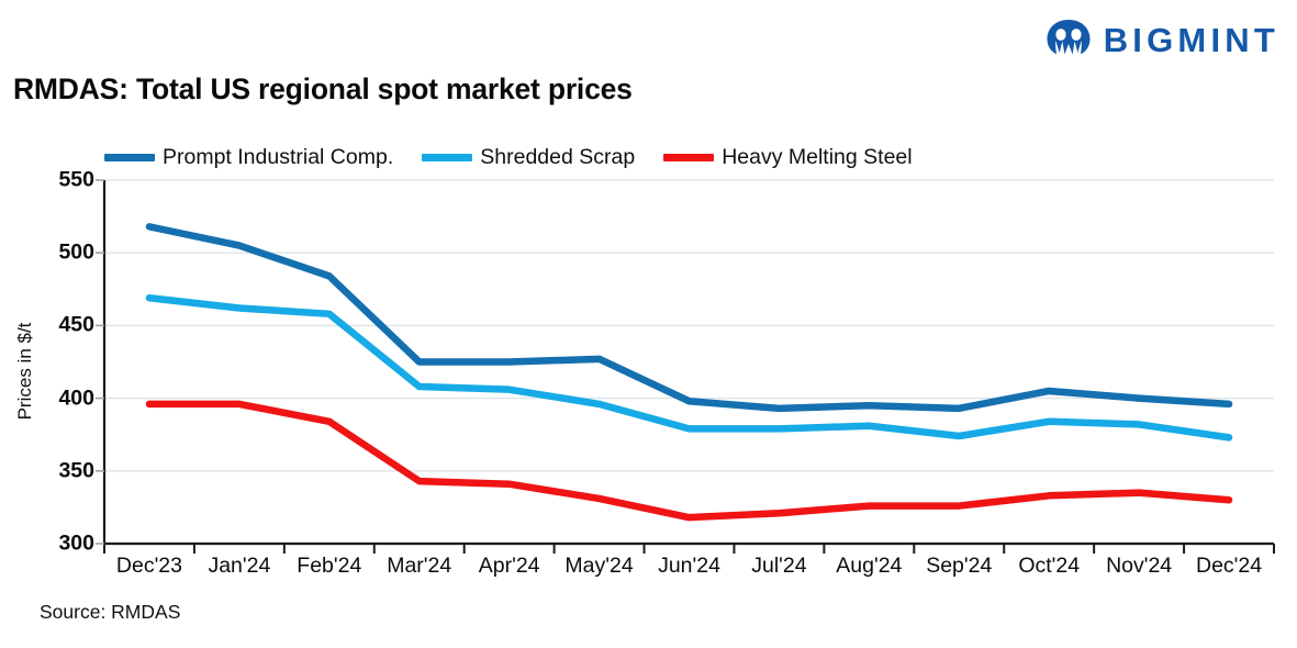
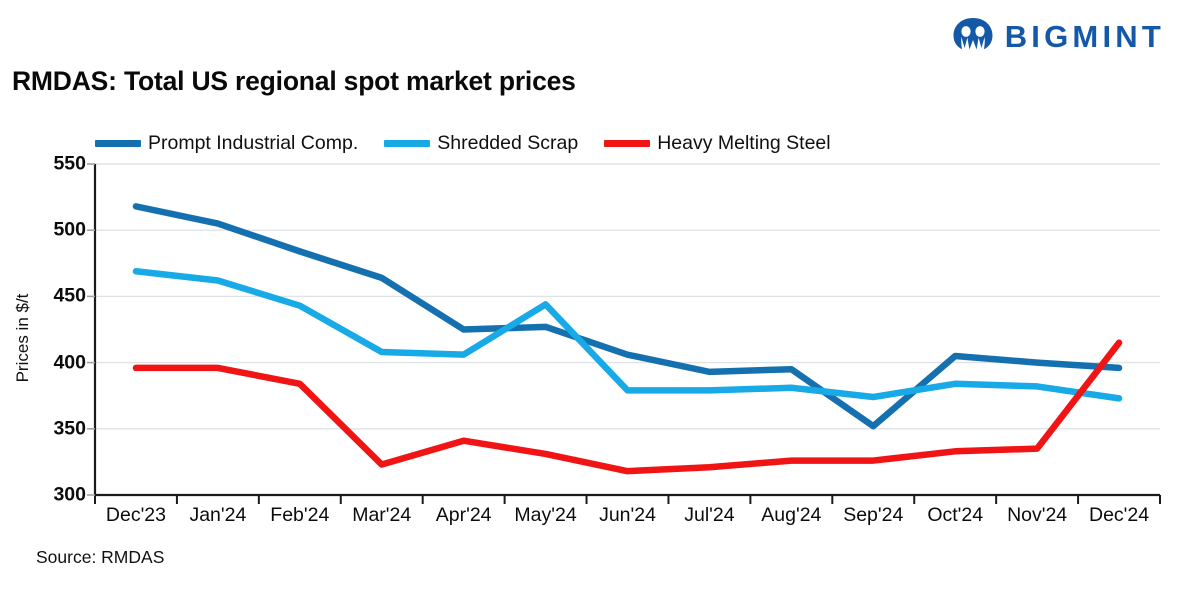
Shredded Scrap/Feb'24: 458 -> 443
Prompt Industrial Comp./Mar'24: 425 -> 464
Heavy Melting Steel/Mar'24: 343 -> 323
Shredded Scrap/May'24: 396 -> 444
Prompt Industrial Comp./Jun'24: 398 -> 406
Prompt Industrial Comp./Sep'24: 393 -> 352
Heavy Melting Steel/Dec'24: 330 -> 415
